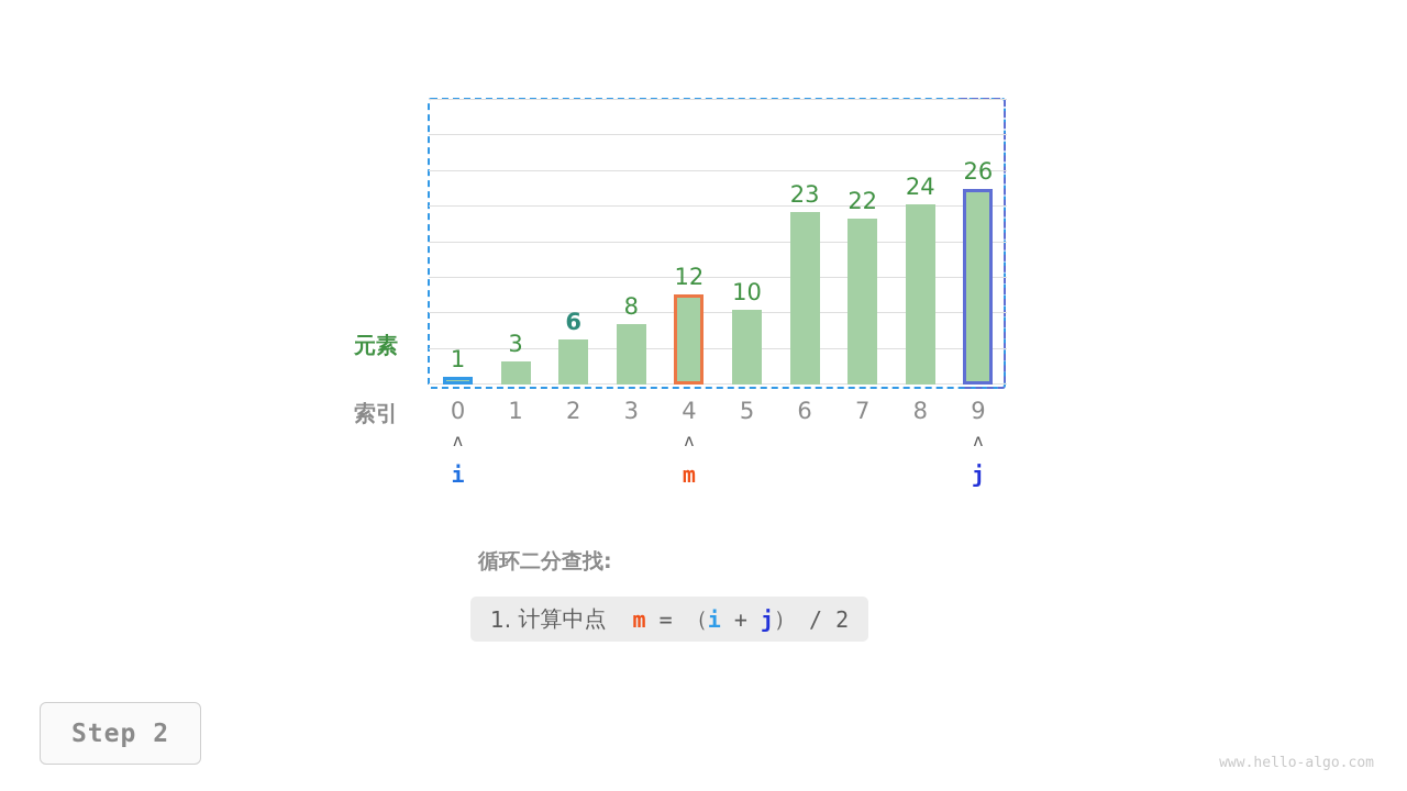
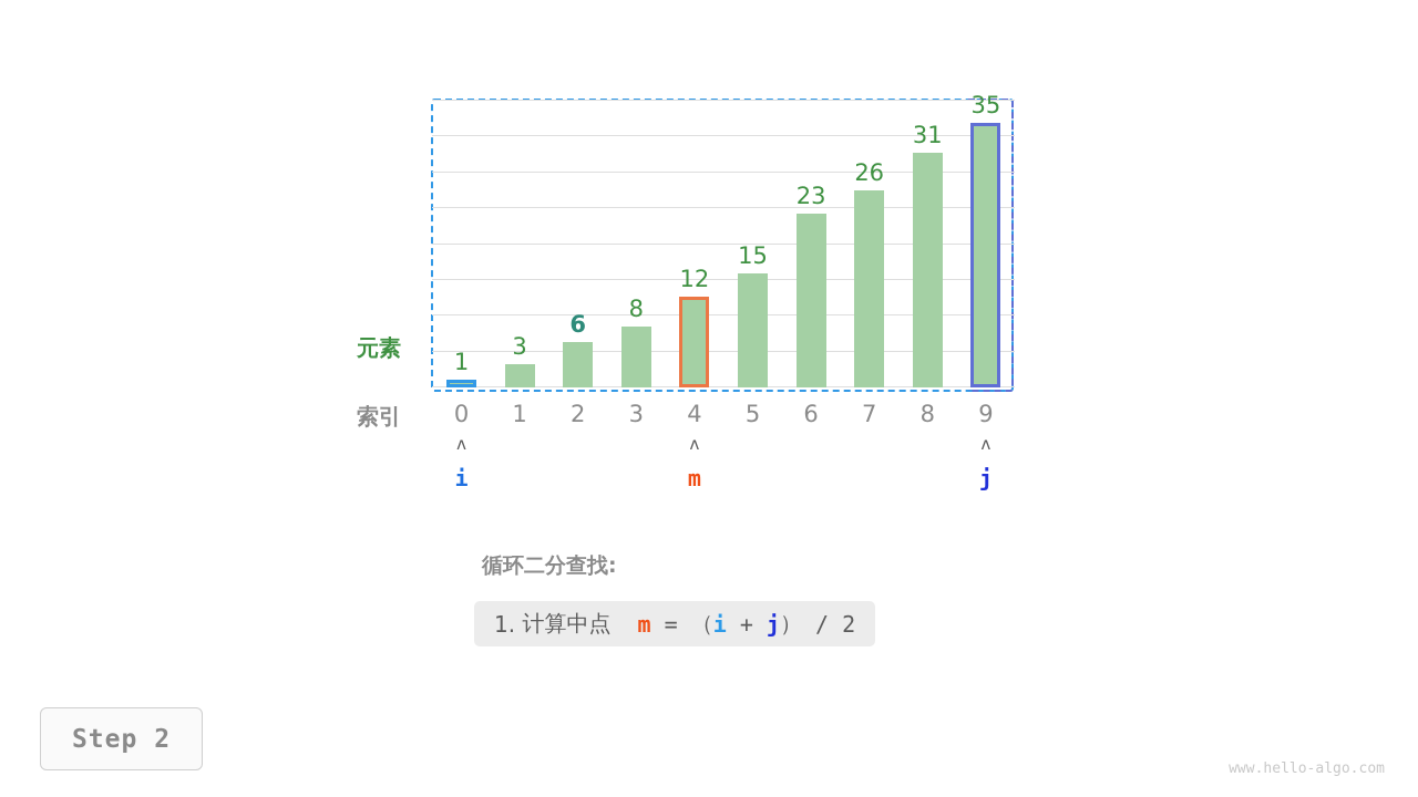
5: 10 -> 15
7: 22 -> 26
8: 24 -> 31
9: 26 -> 35
